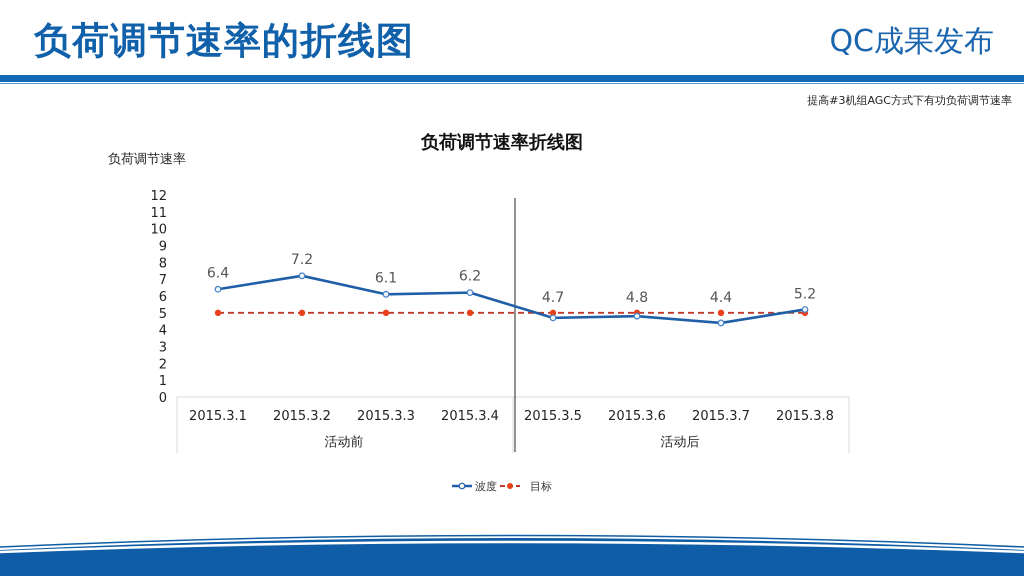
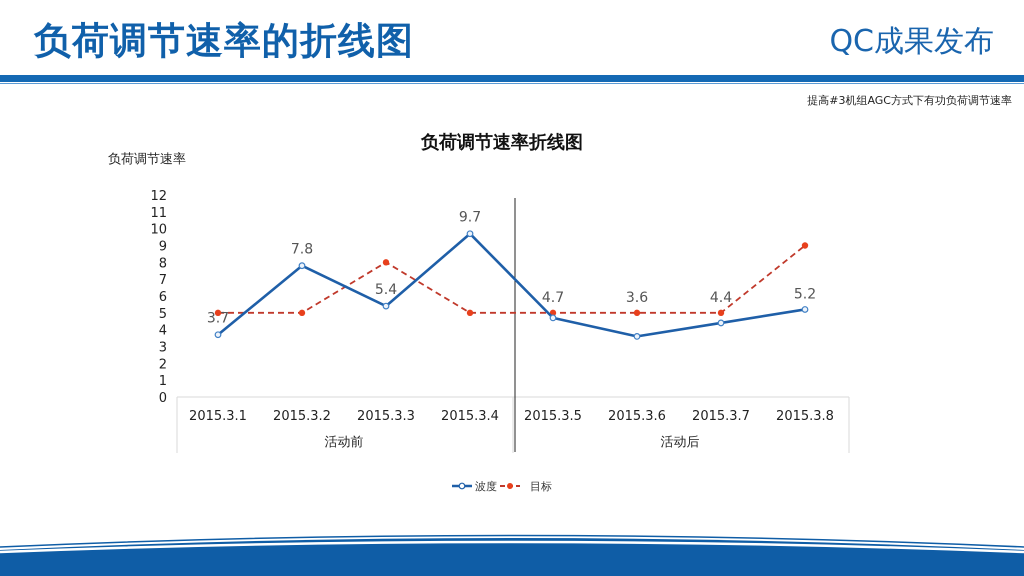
波度/2015.3.1: 6.4 -> 3.7
波度/2015.3.2: 7.2 -> 7.8
波度/2015.3.3: 6.1 -> 5.4
目标/2015.3.3: 5 -> 8
波度/2015.3.4: 6.2 -> 9.7
波度/2015.3.6: 4.8 -> 3.6
目标/2015.3.8: 5 -> 9
